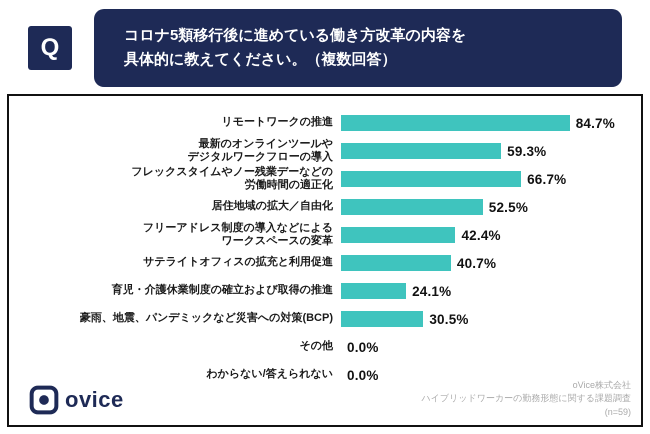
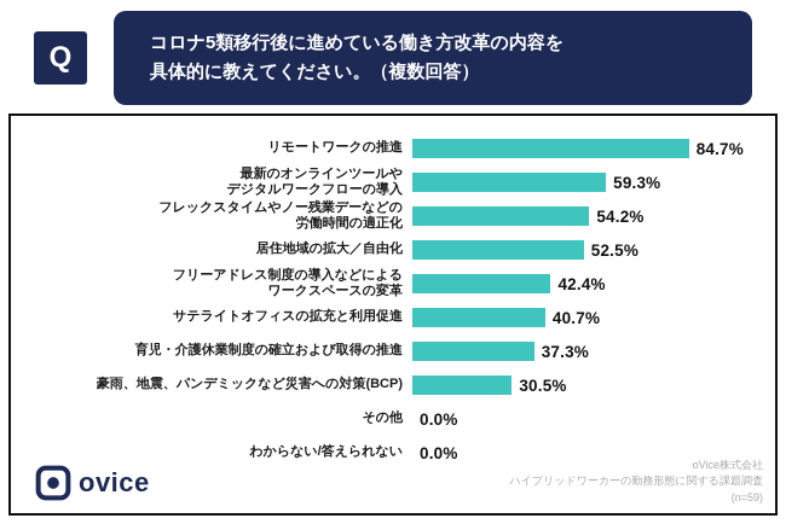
フレックスタイムやノー残業デーなどの 労働時間の適正化: 66.7% -> 54.2%
育児・介護休業制度の確立および取得の推進: 24.1% -> 37.3%
